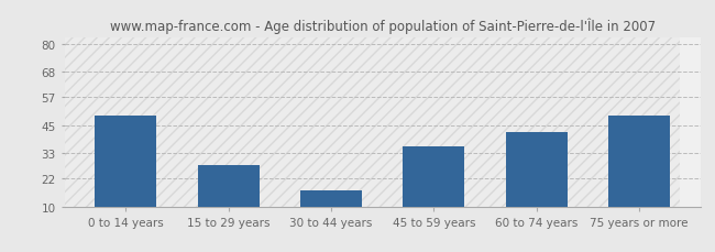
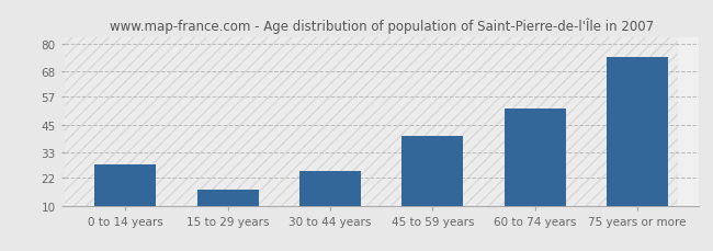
0 to 14 years: 49 -> 28
15 to 29 years: 28 -> 17
30 to 44 years: 17 -> 25
45 to 59 years: 36 -> 40
60 to 74 years: 42 -> 52
75 years or more: 49 -> 74
